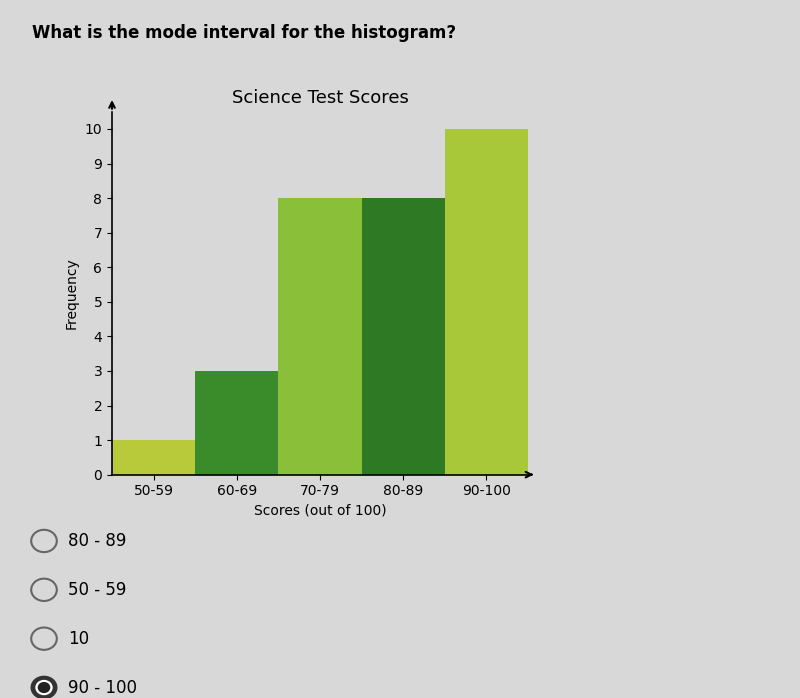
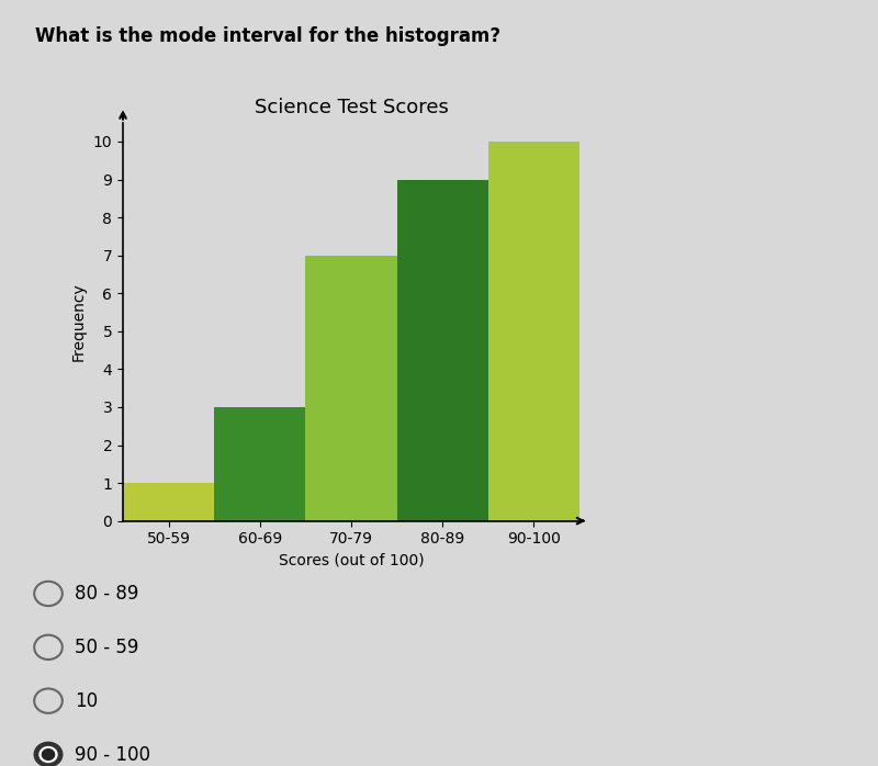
70-79: 8 -> 7
80-89: 8 -> 9
